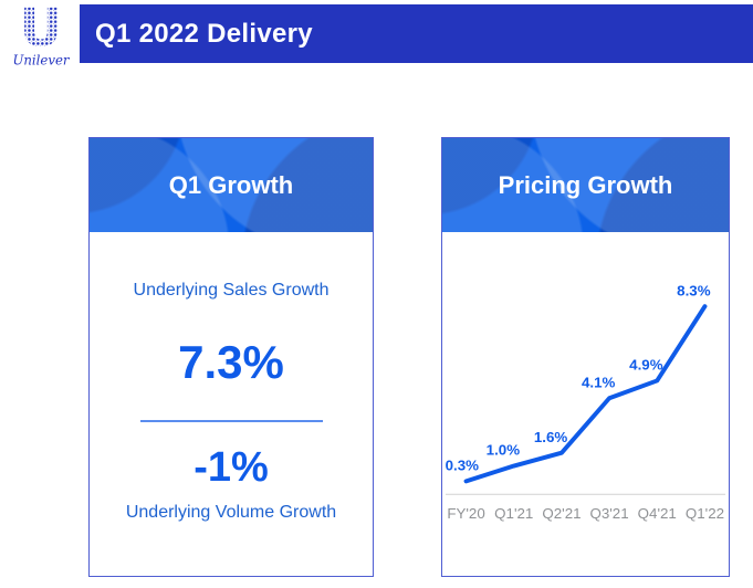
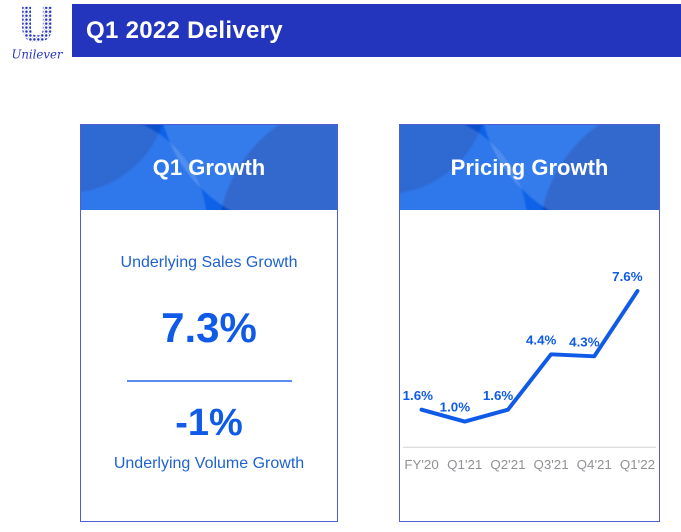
FY'20: 0.3% -> 1.6%
Q3'21: 4.1% -> 4.4%
Q4'21: 4.9% -> 4.3%
Q1'22: 8.3% -> 7.6%
